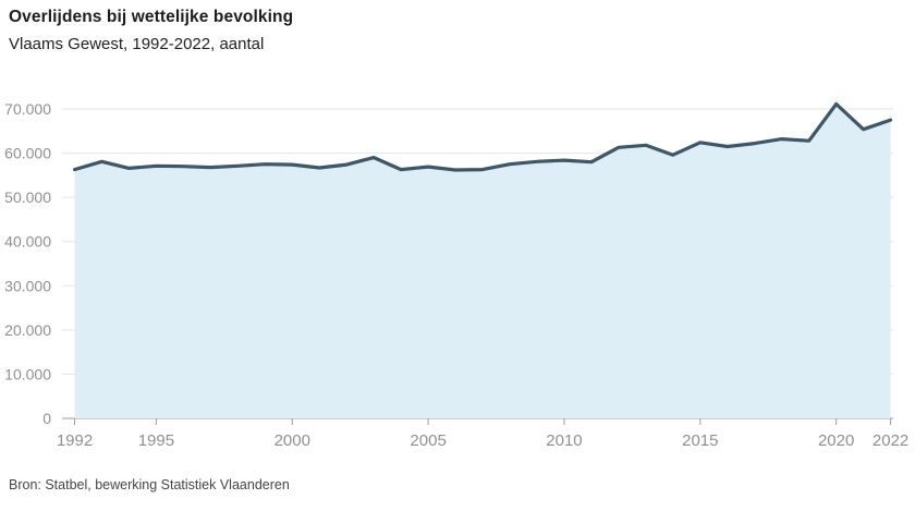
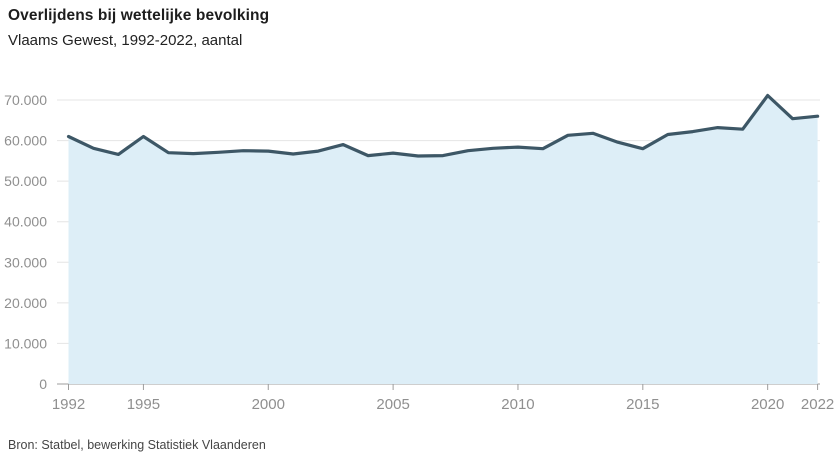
1992: 56000 -> 61000
1995: 57000 -> 61000
2015: 62000 -> 58000
2022: 68000 -> 66000
